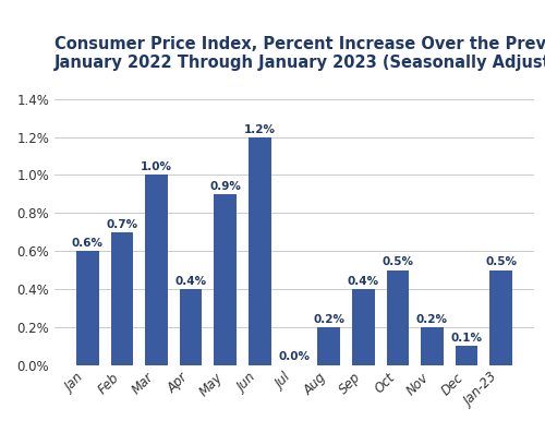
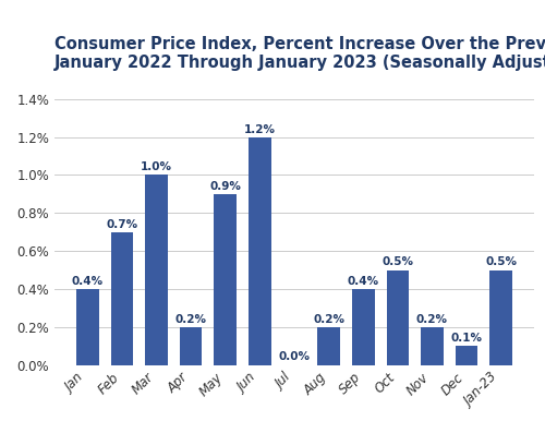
Jan: 0.6% -> 0.4%
Apr: 0.4% -> 0.2%
